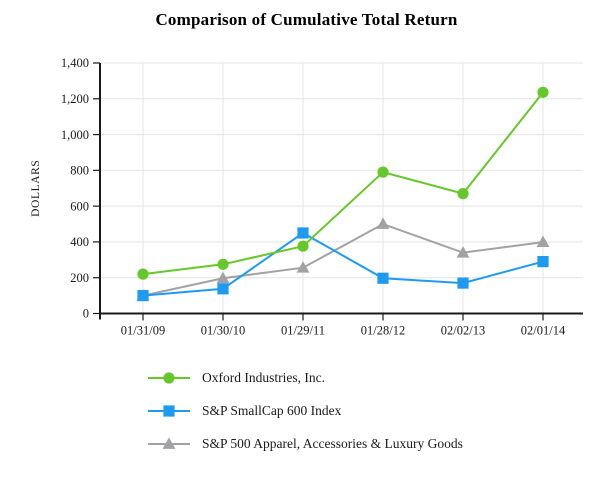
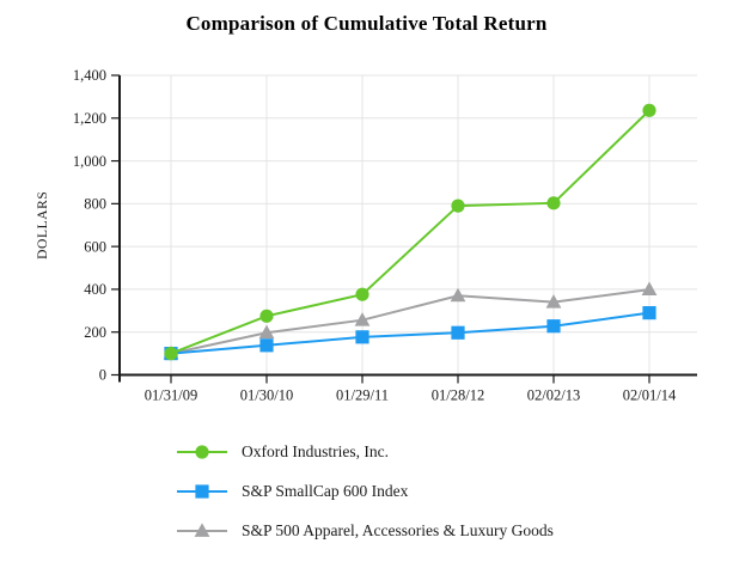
Oxford Industries, Inc./01/31/09: 220 -> 100
S&P SmallCap 600 Index/01/29/11: 450 -> 180
S&P 500 Apparel, Accessories & Luxury Goods/01/28/12: 500 -> 370
Oxford Industries, Inc./02/02/13: 670 -> 800
S&P SmallCap 600 Index/02/02/13: 170 -> 230
